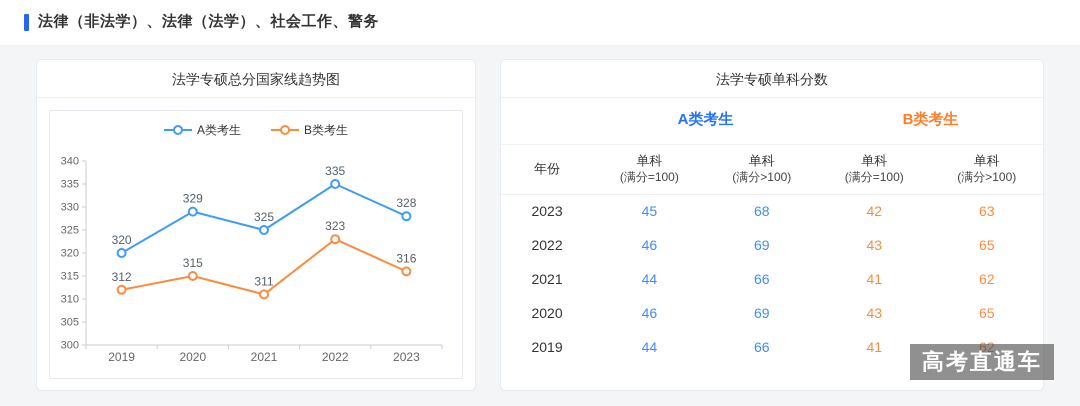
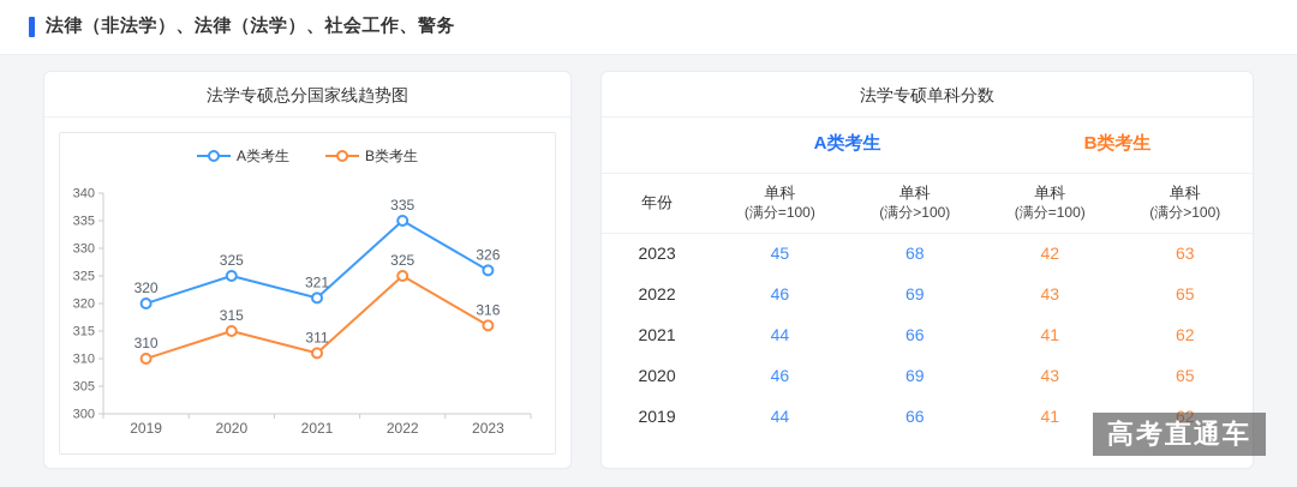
B类考生/2019: 312 -> 310
A类考生/2020: 329 -> 325
A类考生/2021: 325 -> 321
B类考生/2022: 323 -> 325
A类考生/2023: 328 -> 326
